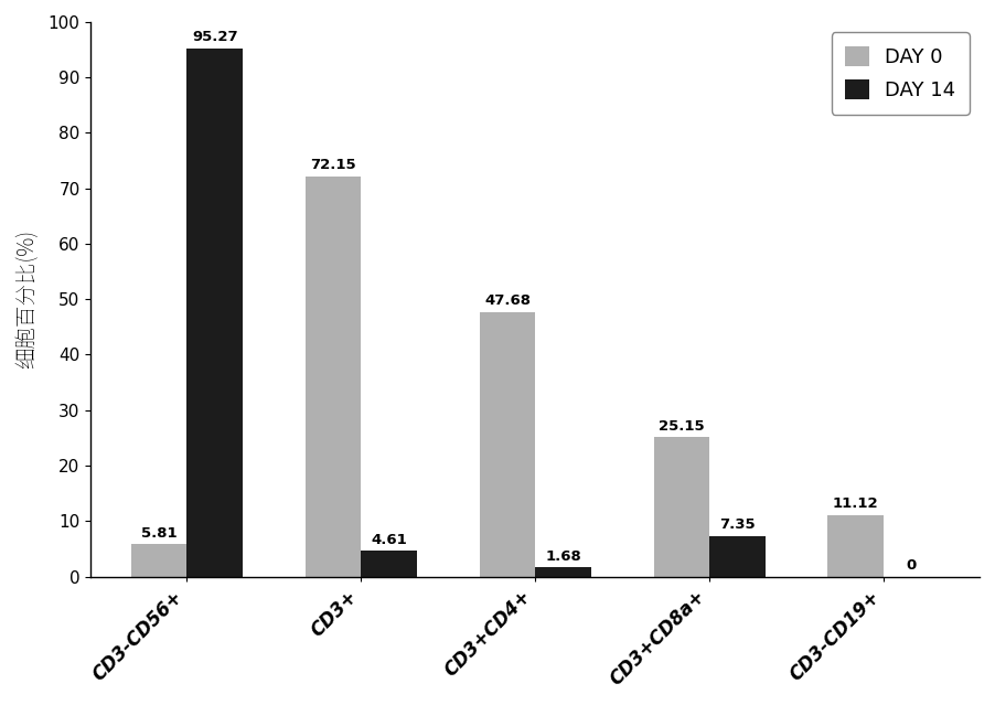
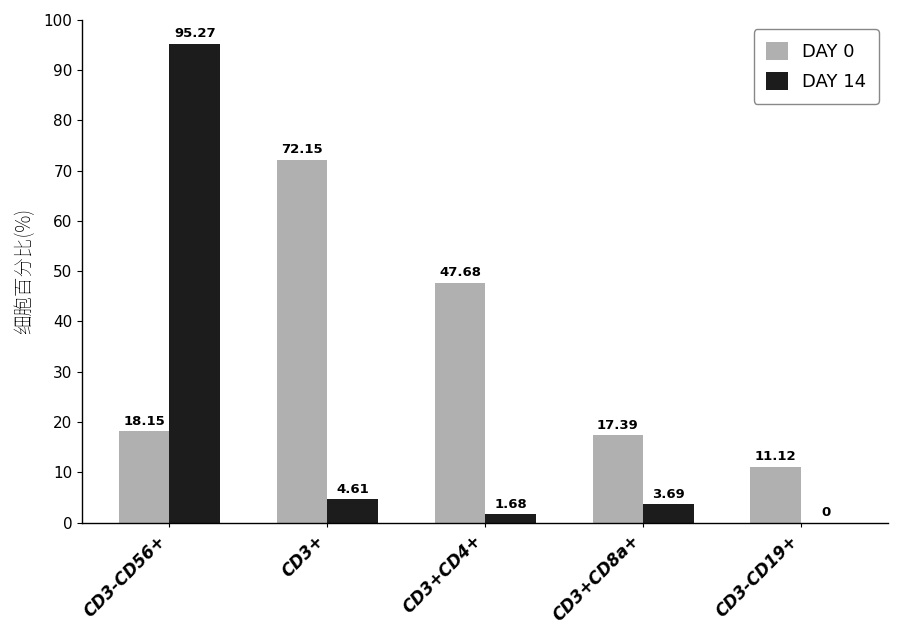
DAY 0/CD3-CD56+: 5.81 -> 18.15
DAY 0/CD3+CD8a+: 25.15 -> 17.39
DAY 14/CD3+CD8a+: 7.35 -> 3.69
